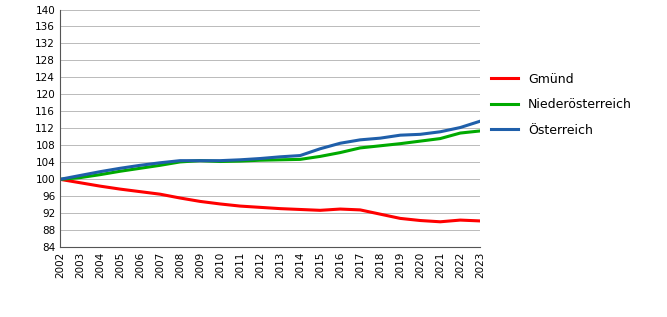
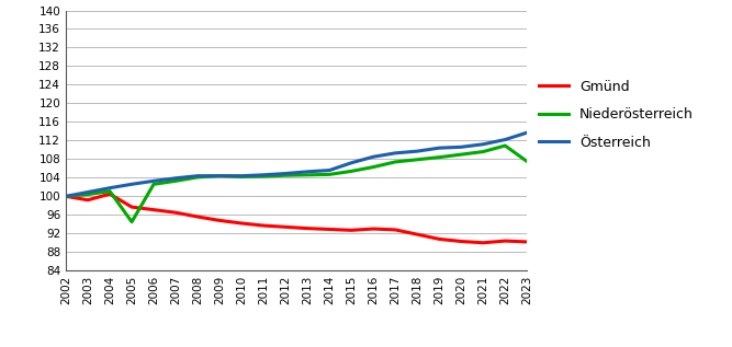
Gmünd/2004: 98.4 -> 100.5
Niederösterreich/2005: 101.9 -> 94.5
Niederösterreich/2023: 111.4 -> 107.5
